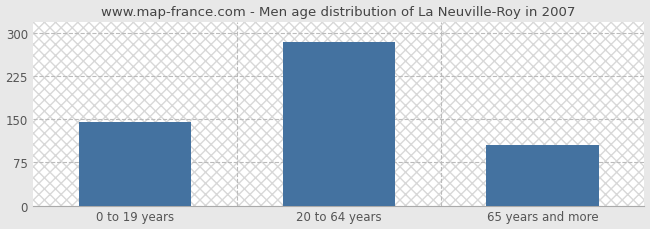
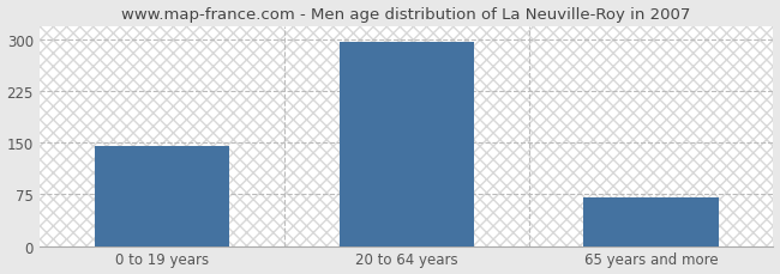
20 to 64 years: 284 -> 297
65 years and more: 106 -> 70
